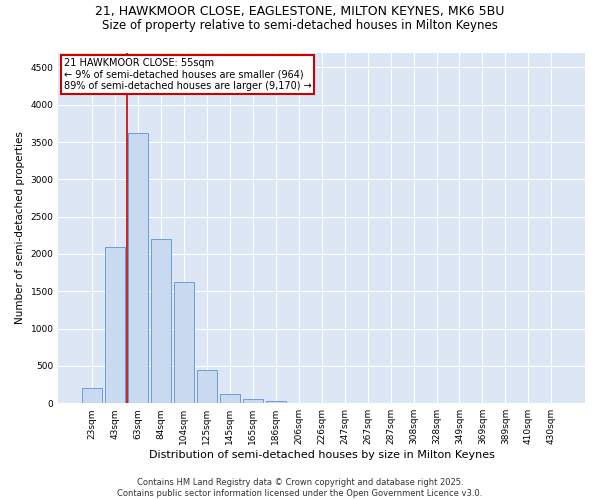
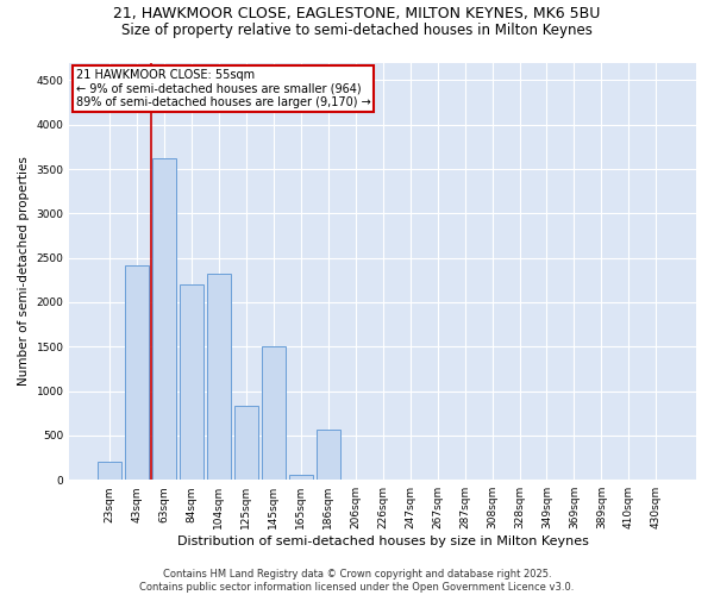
43sqm: 2100 -> 2420
104sqm: 1620 -> 2320
125sqm: 450 -> 840
145sqm: 120 -> 1500
186sqm: 30 -> 560
